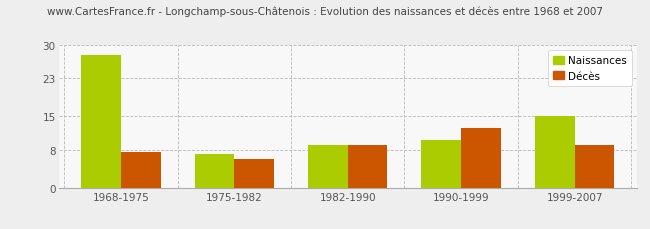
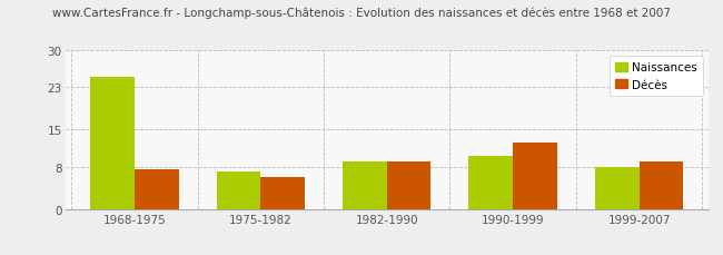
Naissances/1968-1975: 28 -> 25
Naissances/1999-2007: 15 -> 8
